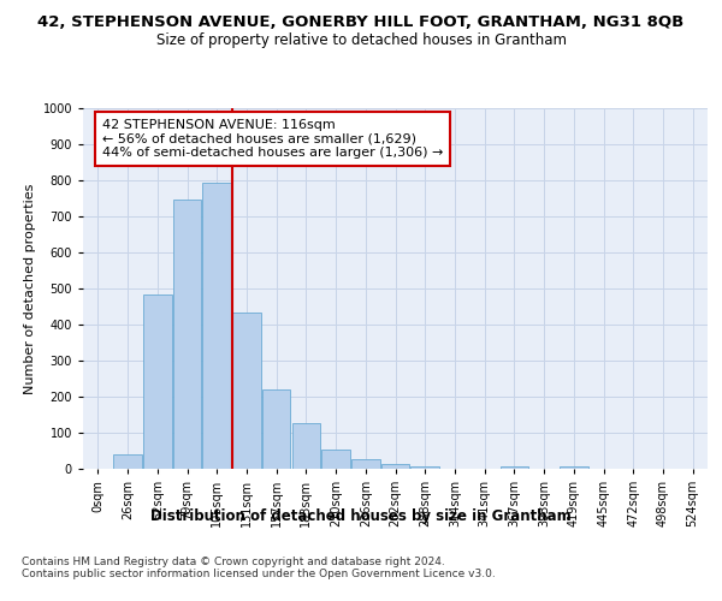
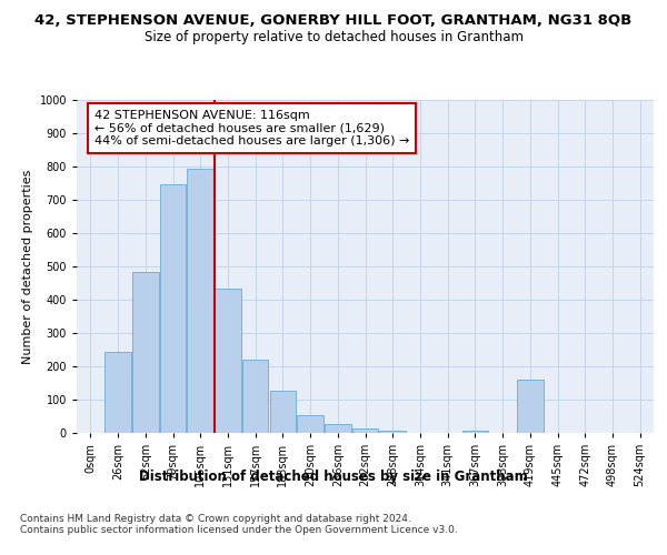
26sqm: 40 -> 245
419sqm: 7 -> 160
